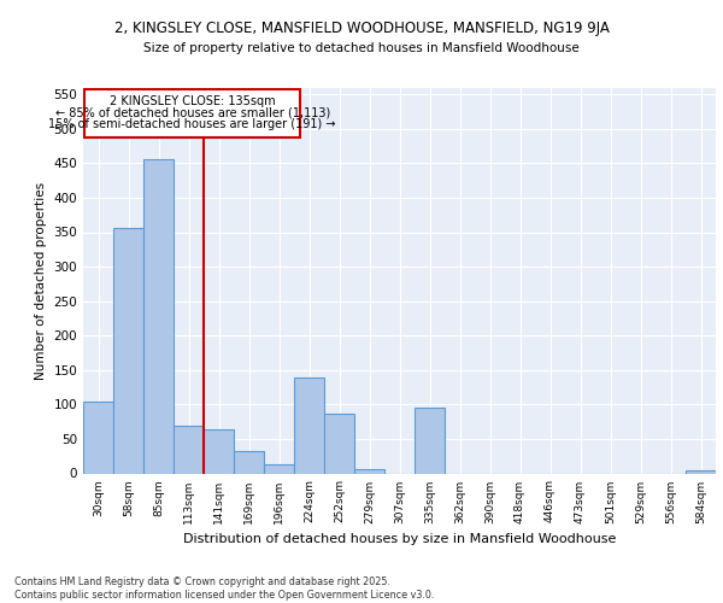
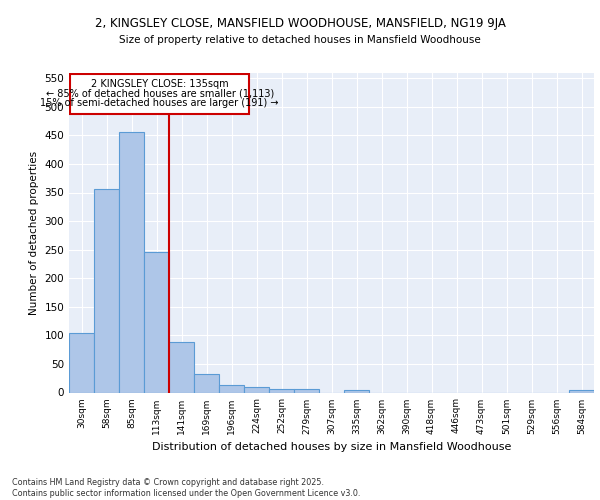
113sqm: 70 -> 246
141sqm: 64 -> 88
224sqm: 140 -> 9
252sqm: 86 -> 6
335sqm: 96 -> 5
